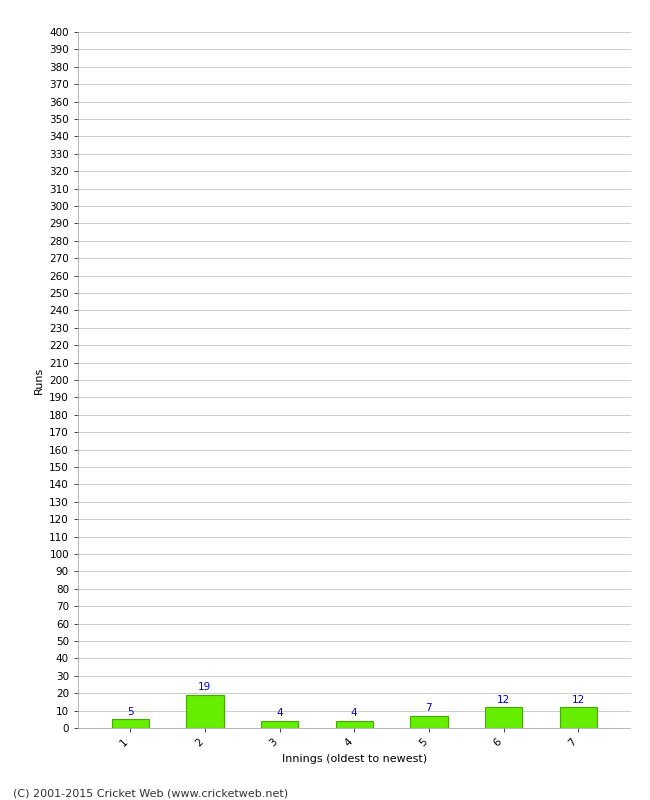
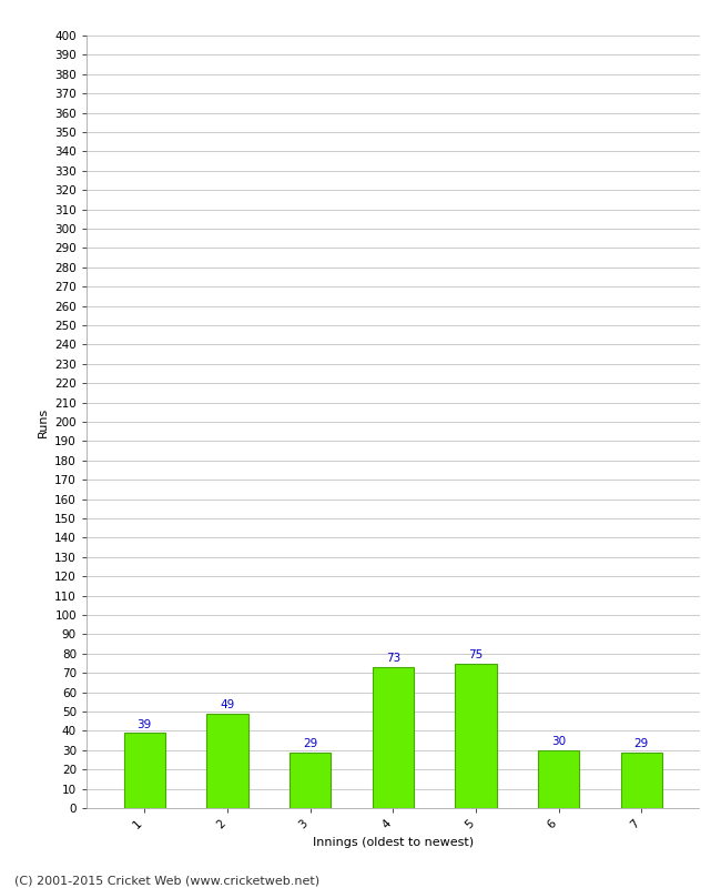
1: 5 -> 39
2: 19 -> 49
3: 4 -> 29
4: 4 -> 73
5: 7 -> 75
6: 12 -> 30
7: 12 -> 29
